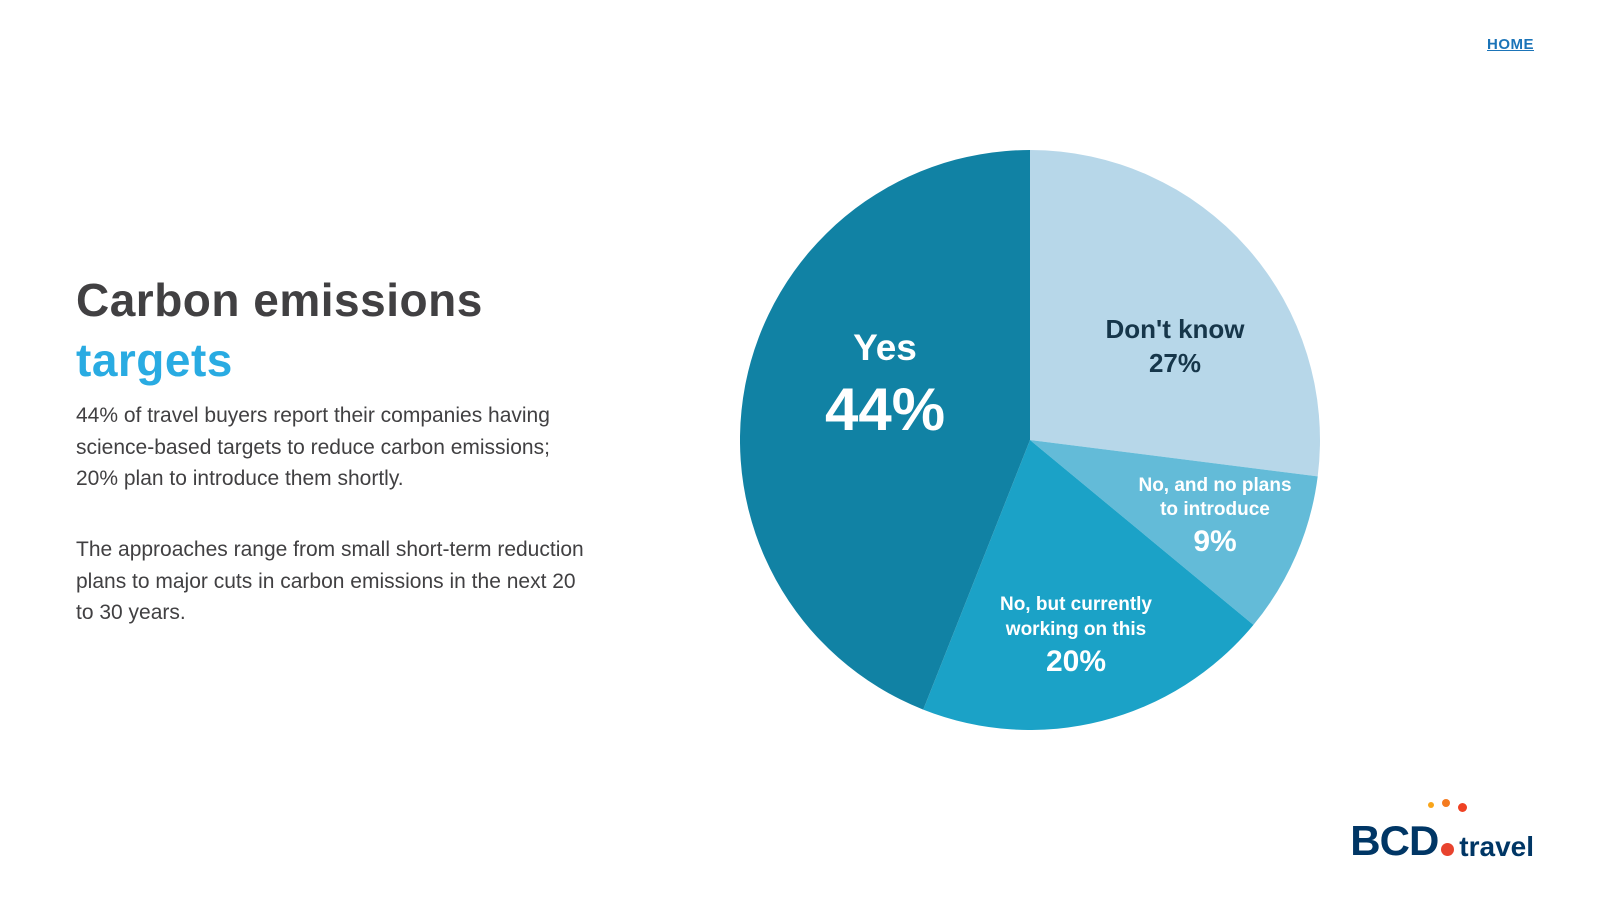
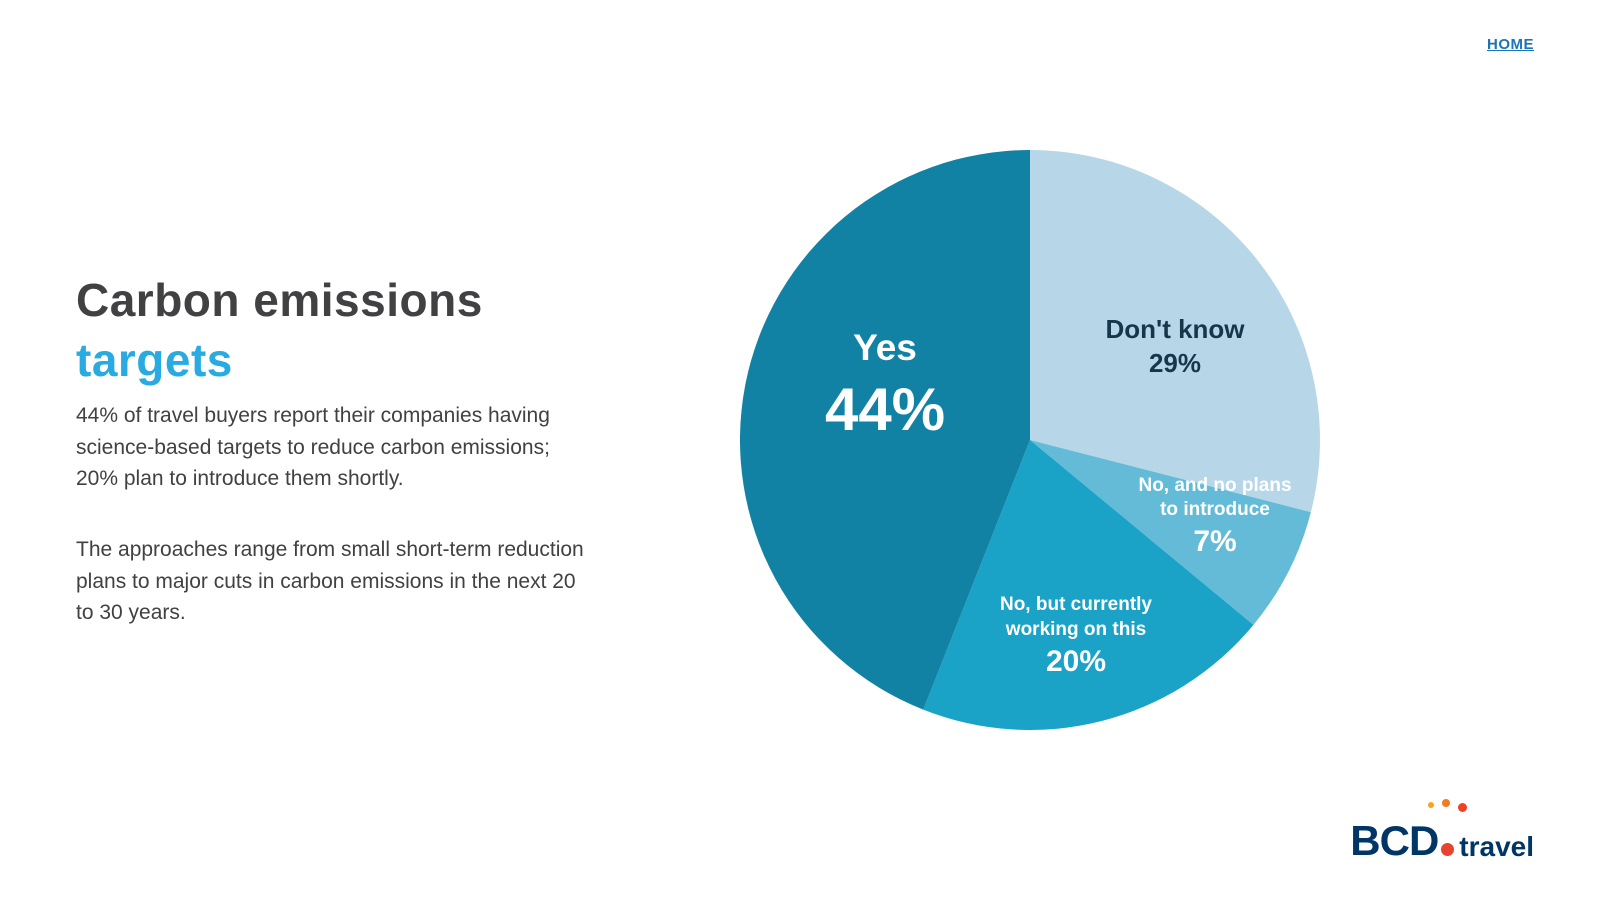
Don't know: 27% -> 29%
No, and no plans to introduce: 9% -> 7%
